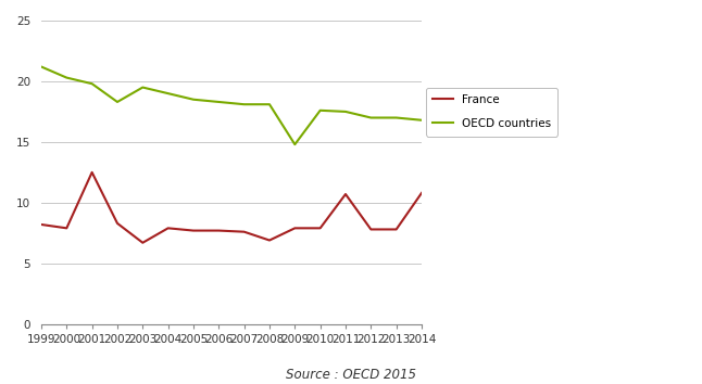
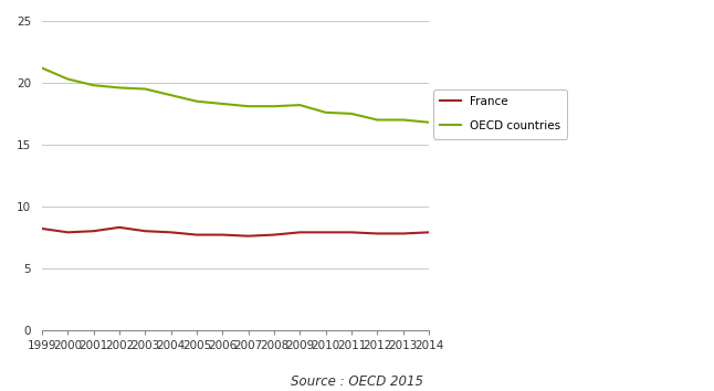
France/2001: 12.5 -> 8.0
OECD countries/2002: 18.3 -> 19.6
France/2003: 6.7 -> 8.0
France/2008: 6.9 -> 7.7
OECD countries/2009: 14.8 -> 18.2
France/2011: 10.7 -> 7.9
France/2014: 10.8 -> 7.9
